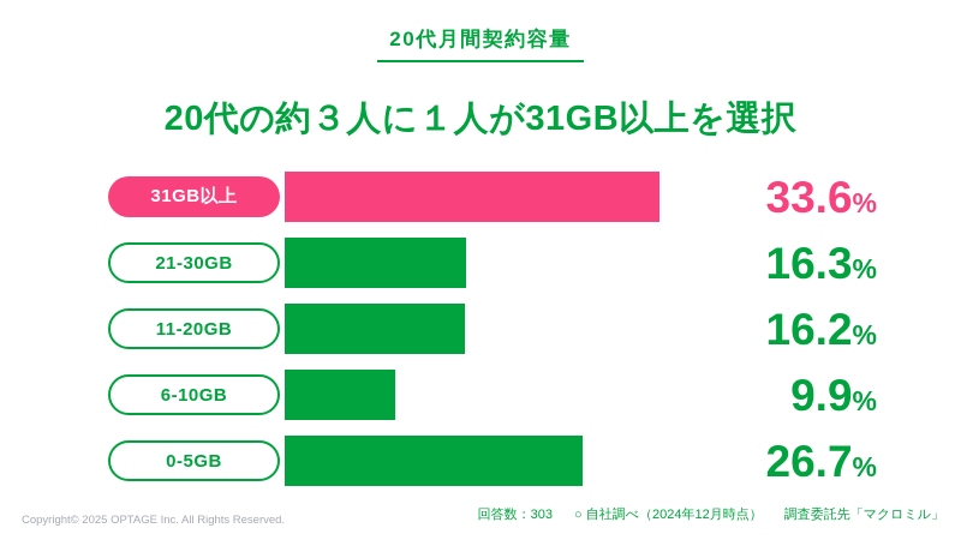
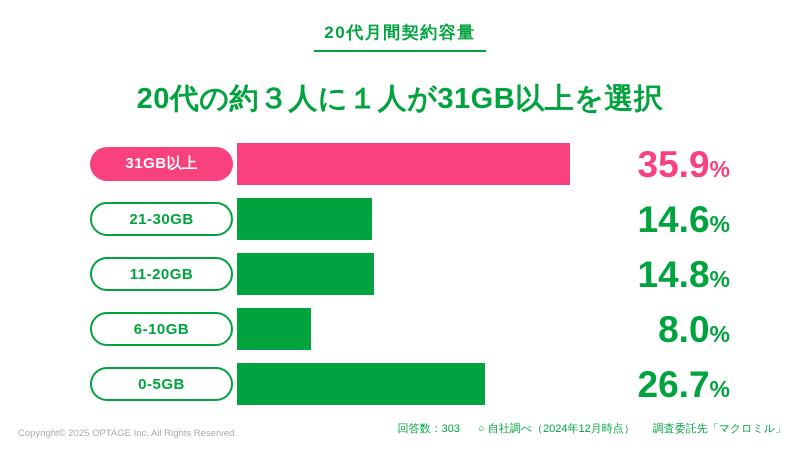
31GB以上: 33.6 -> 35.9
21-30GB: 16.3 -> 14.6
11-20GB: 16.2 -> 14.8
6-10GB: 9.9 -> 8.0
